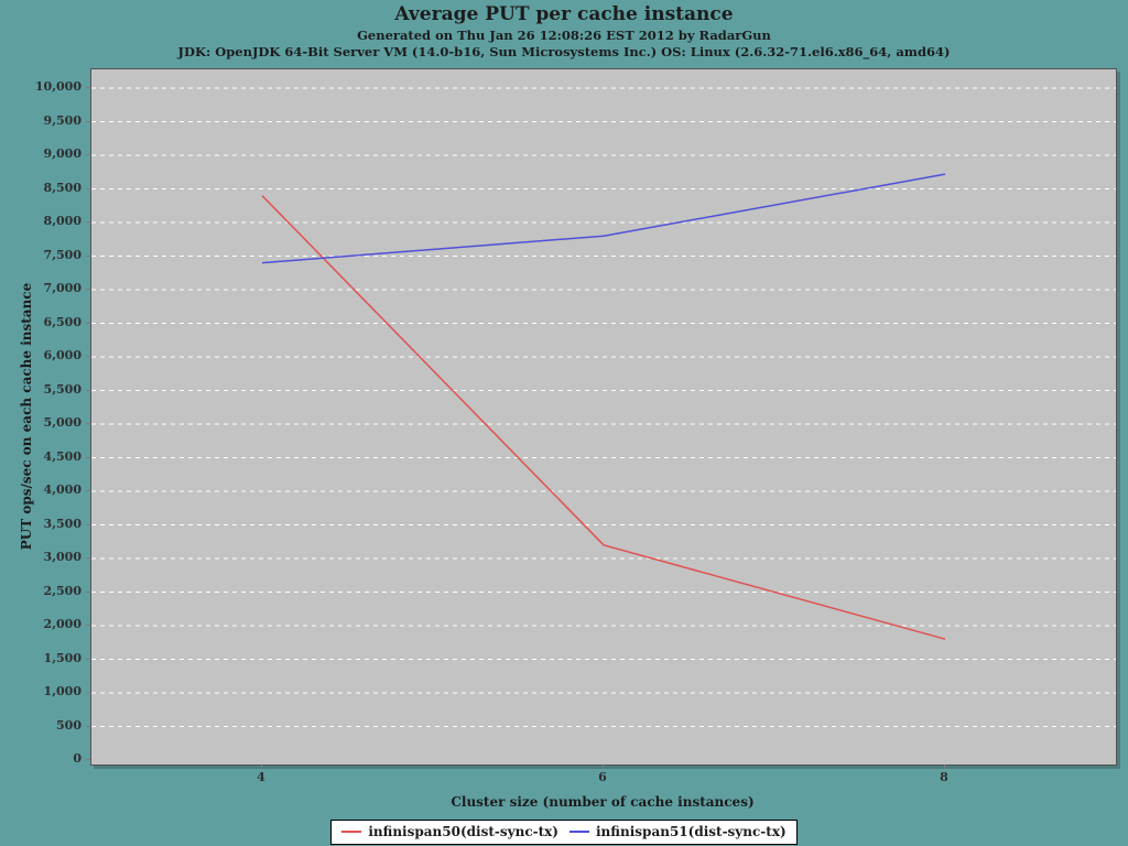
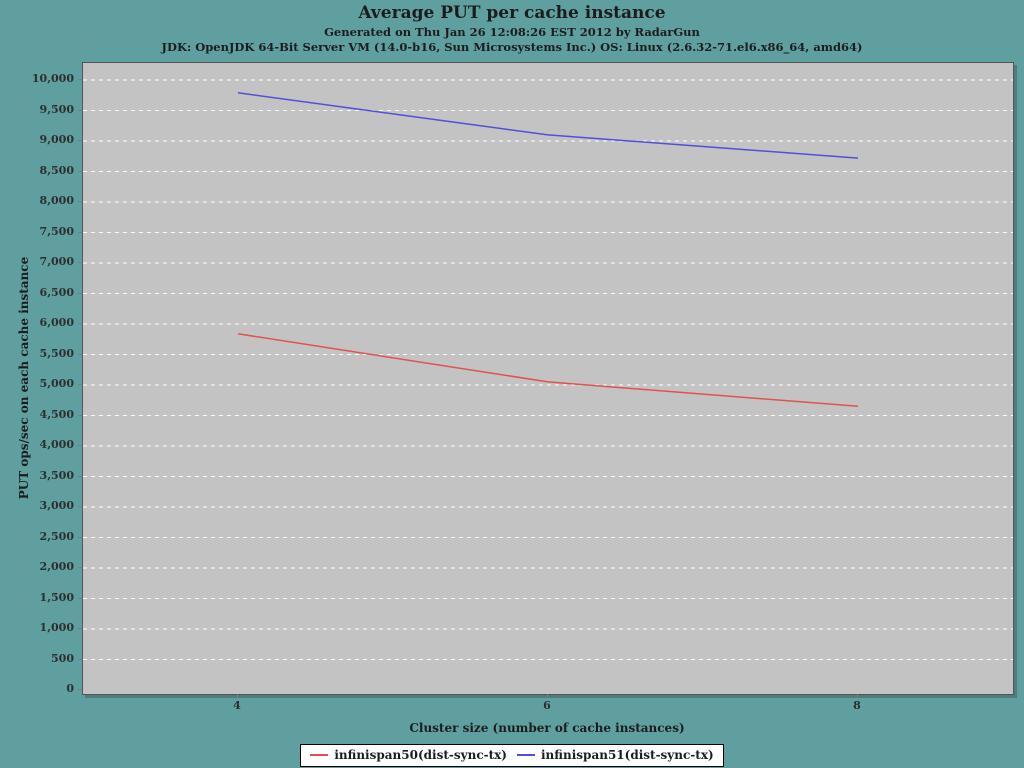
infinispan50(dist-sync-tx)/4: 8400 -> 5800
infinispan51(dist-sync-tx)/4: 7400 -> 9800
infinispan50(dist-sync-tx)/6: 3200 -> 5000
infinispan51(dist-sync-tx)/6: 7800 -> 9100
infinispan50(dist-sync-tx)/8: 1800 -> 4600
